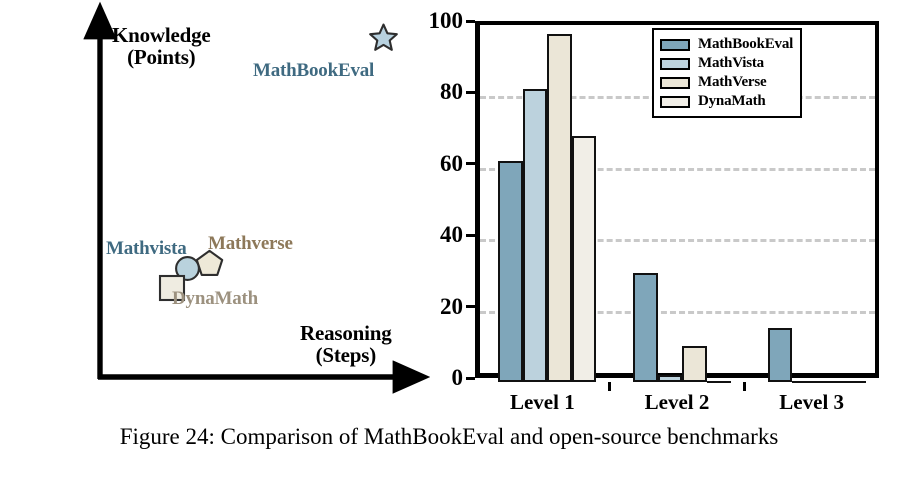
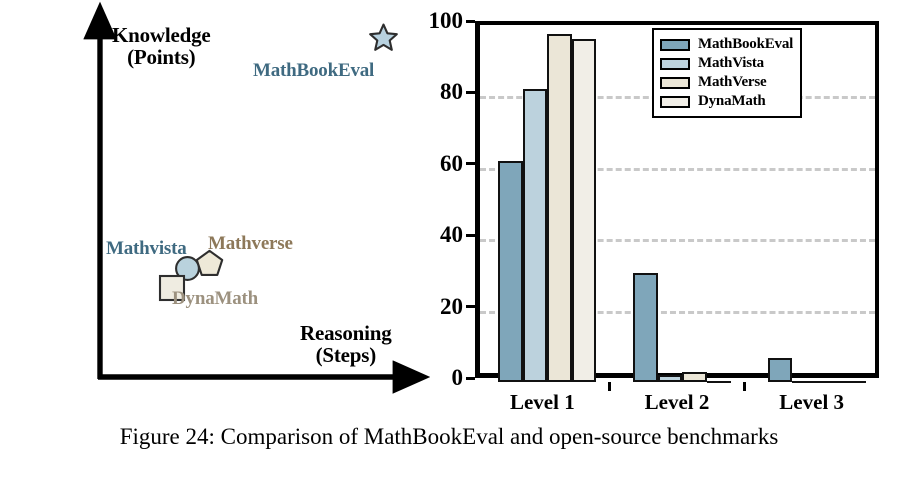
DynaMath/Level 1: 69 -> 96
MathVerse/Level 2: 10 -> 3
MathBookEval/Level 3: 15 -> 7
